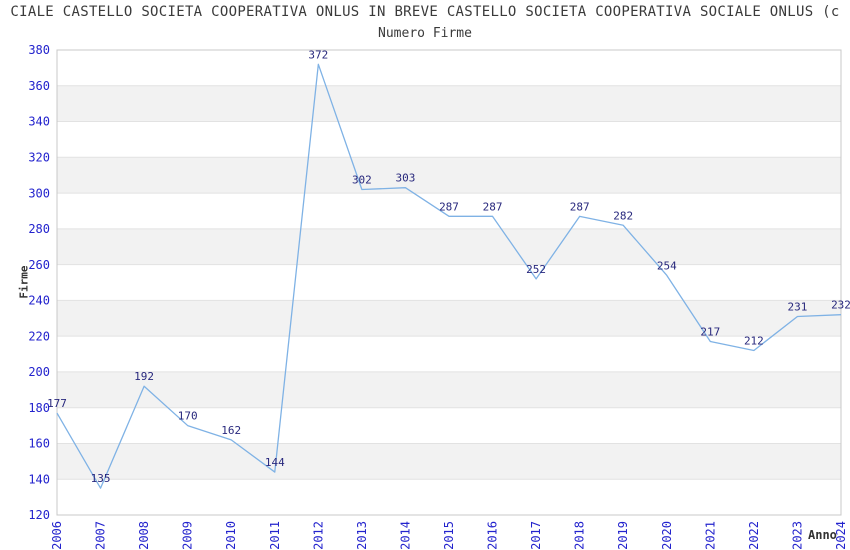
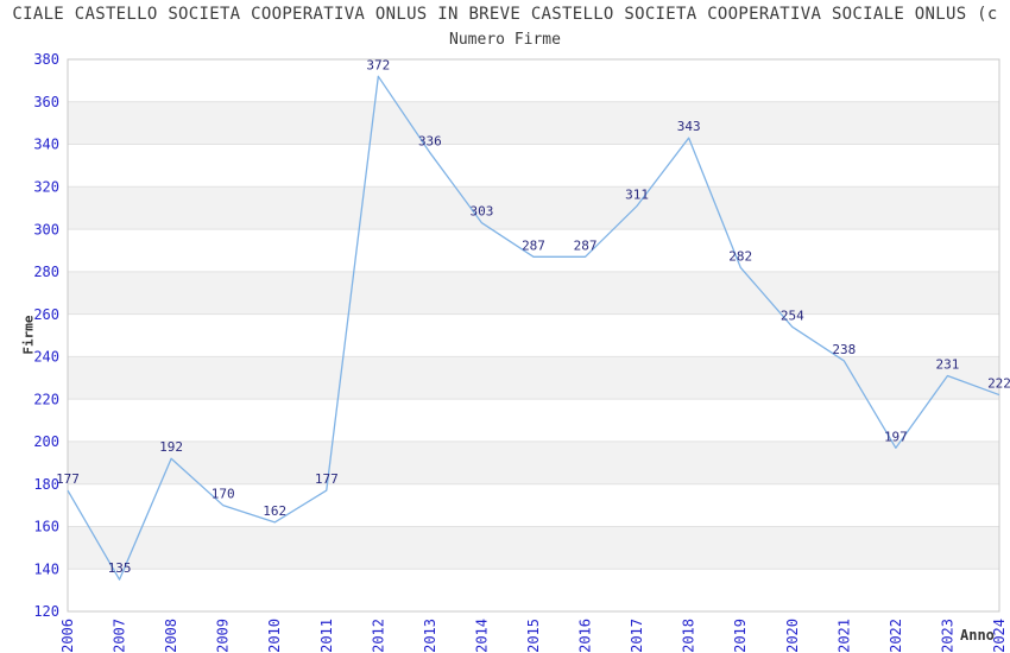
2011: 144 -> 177
2013: 302 -> 336
2017: 252 -> 311
2018: 287 -> 343
2021: 217 -> 238
2022: 212 -> 197
2024: 232 -> 222
